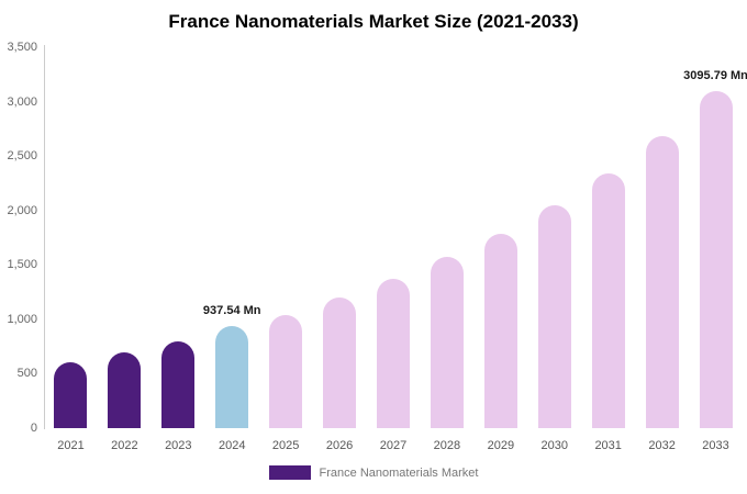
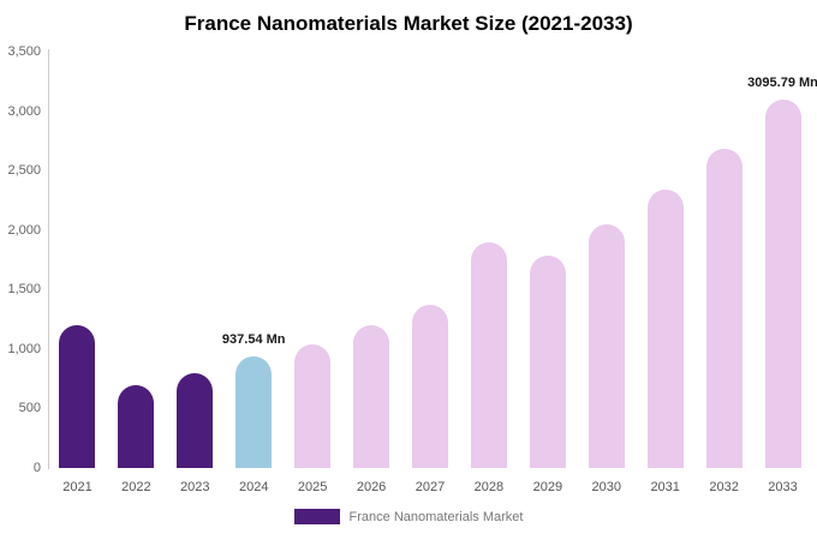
2021: 600 -> 1200
2028: 1600 -> 1900
